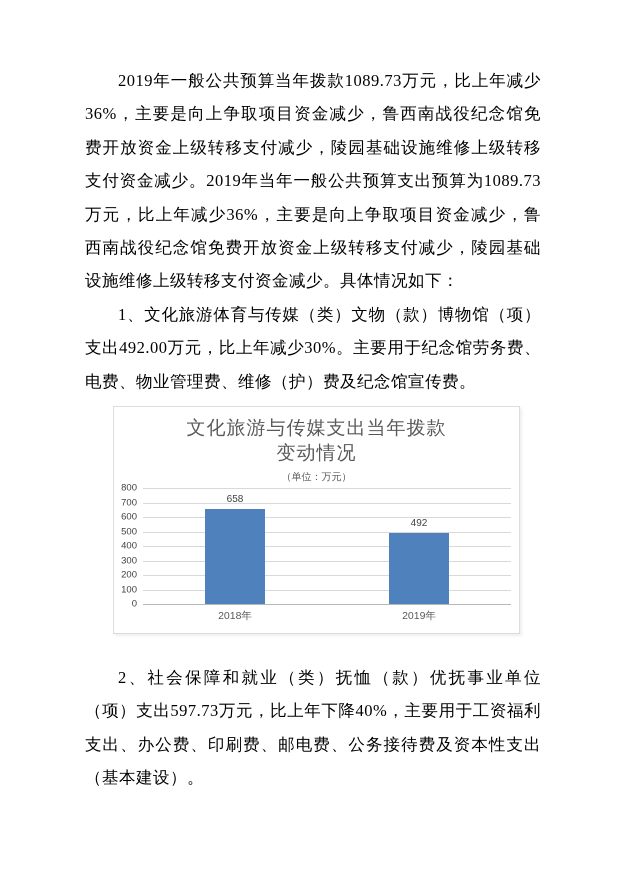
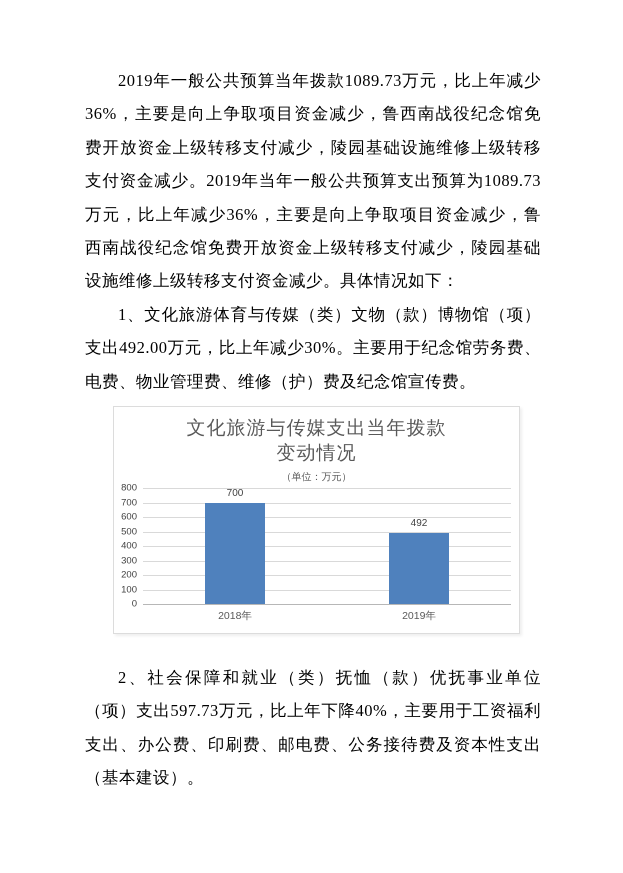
2018年: 658 -> 700
